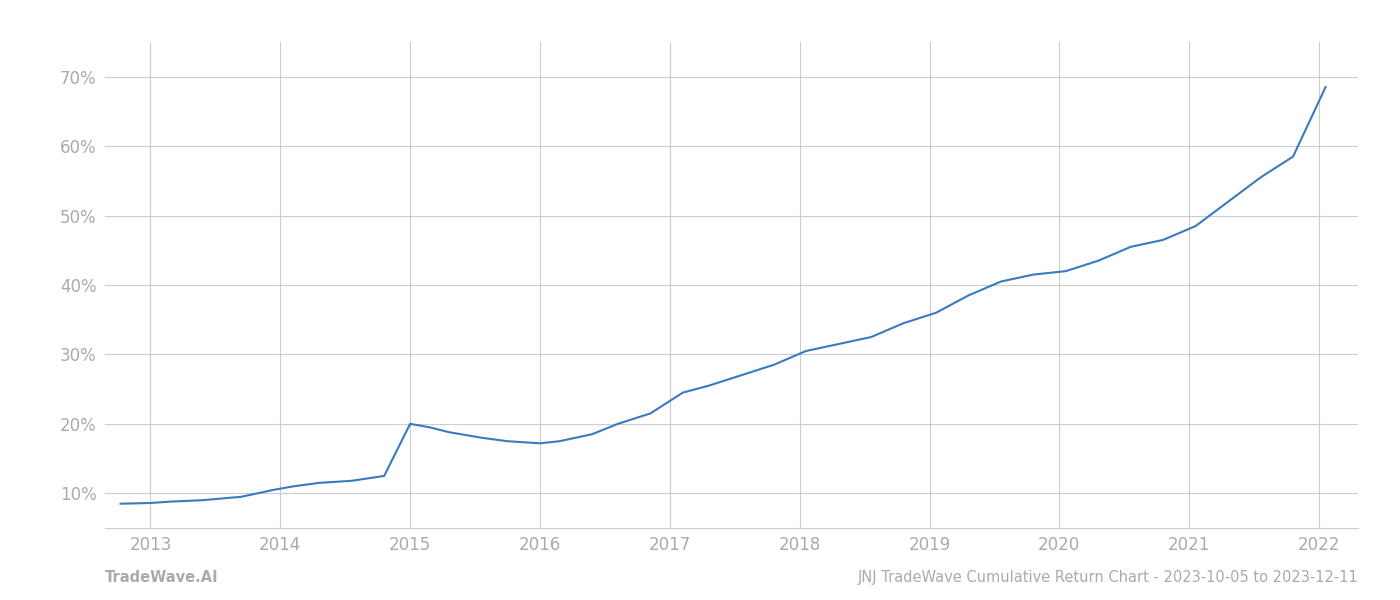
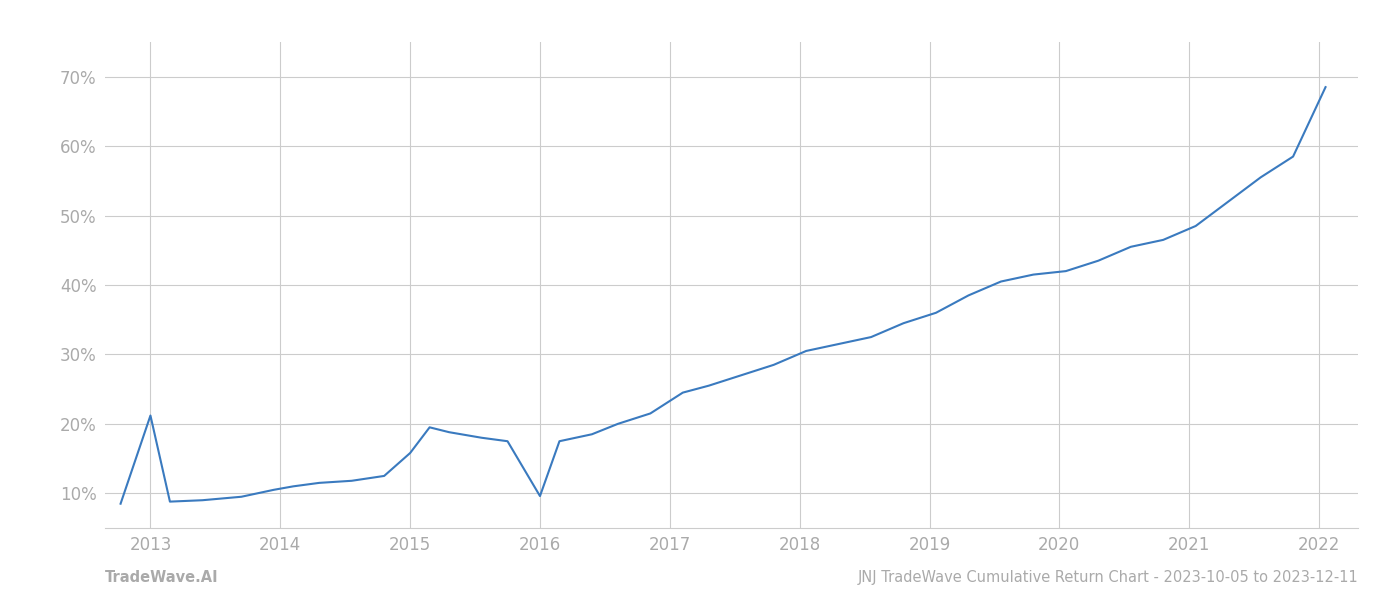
2013: 8.6% -> 21.2%
2015: 20.0% -> 15.8%
2016: 17.2% -> 9.6%
